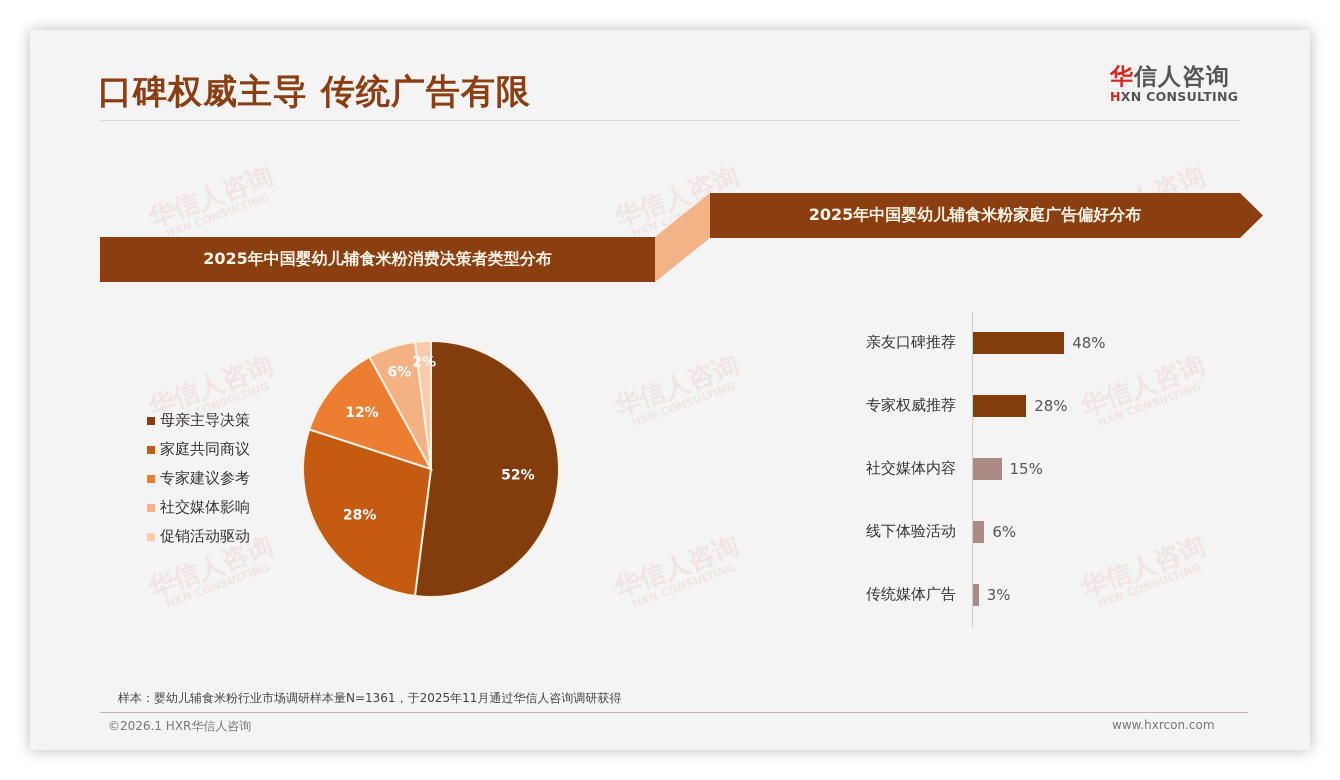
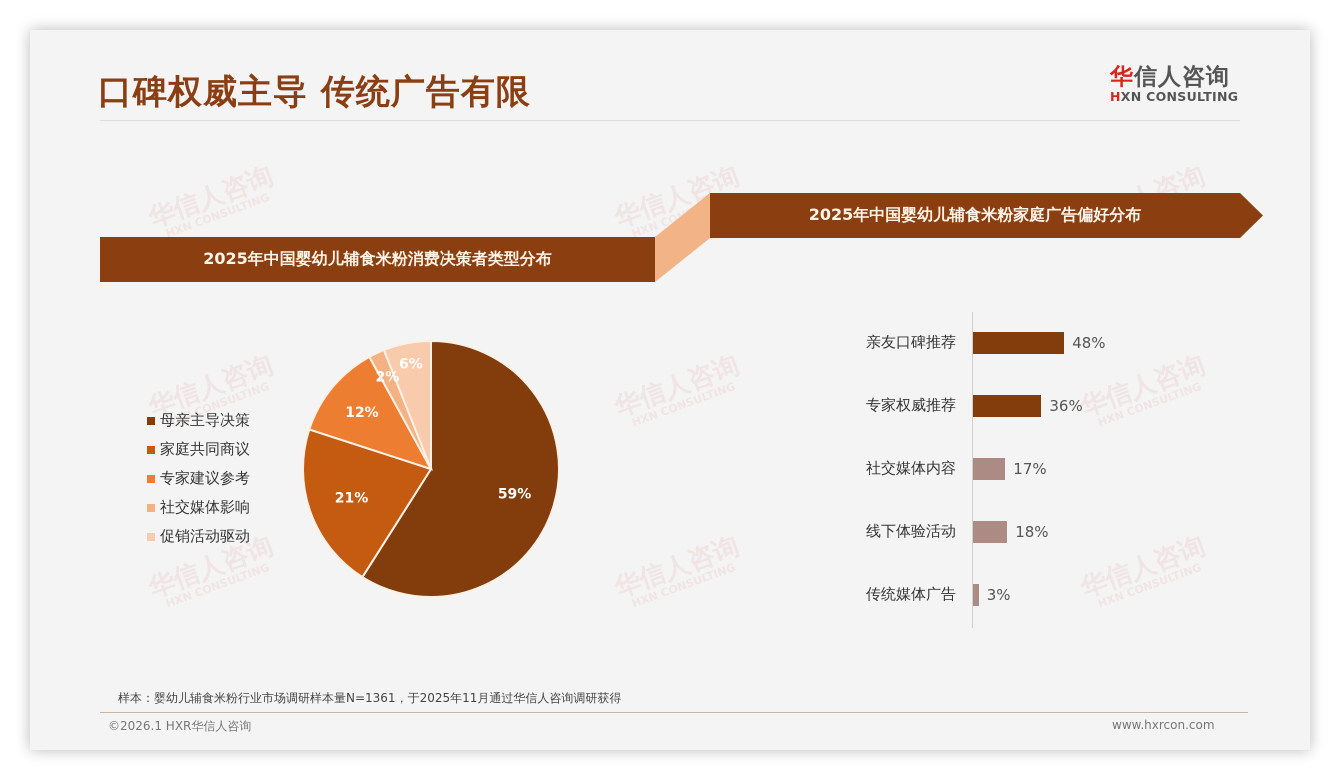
2025年中国婴幼儿辅食米粉消费决策者类型分布/母亲主导决策: 52% -> 59%
2025年中国婴幼儿辅食米粉消费决策者类型分布/家庭共同商议: 28% -> 21%
2025年中国婴幼儿辅食米粉消费决策者类型分布/社交媒体影响: 6% -> 2%
2025年中国婴幼儿辅食米粉消费决策者类型分布/促销活动驱动: 2% -> 6%
2025年中国婴幼儿辅食米粉家庭广告偏好分布/专家权威推荐: 28% -> 36%
2025年中国婴幼儿辅食米粉家庭广告偏好分布/社交媒体内容: 15% -> 17%
2025年中国婴幼儿辅食米粉家庭广告偏好分布/线下体验活动: 6% -> 18%
